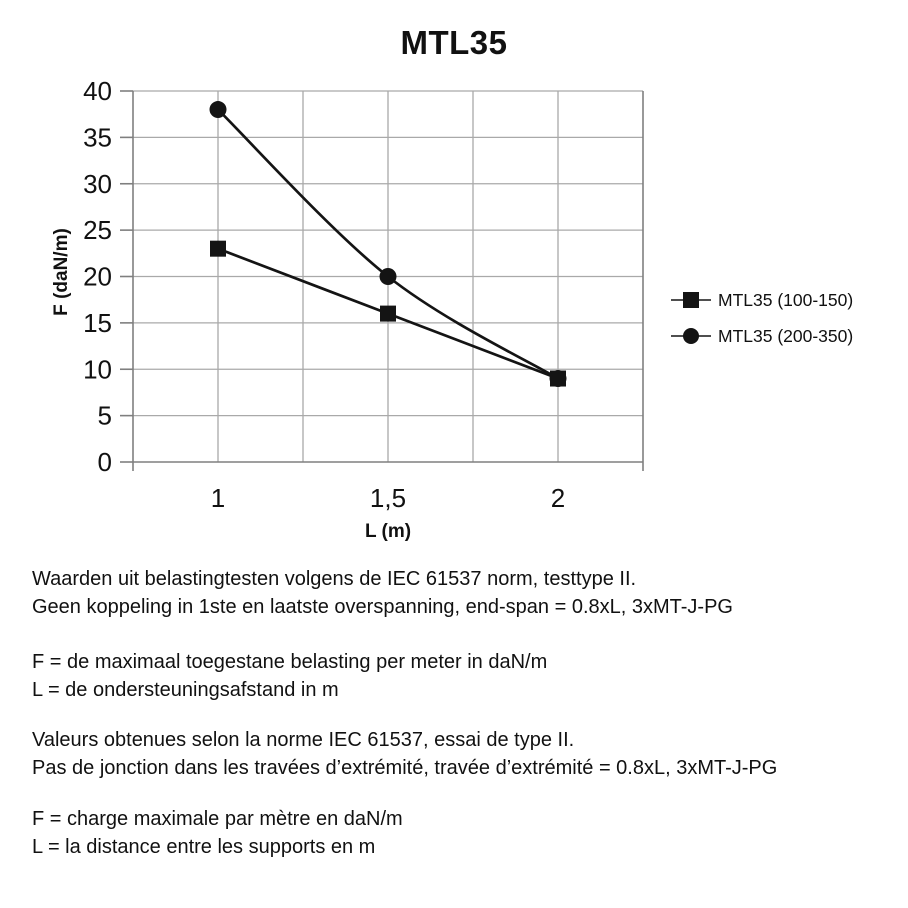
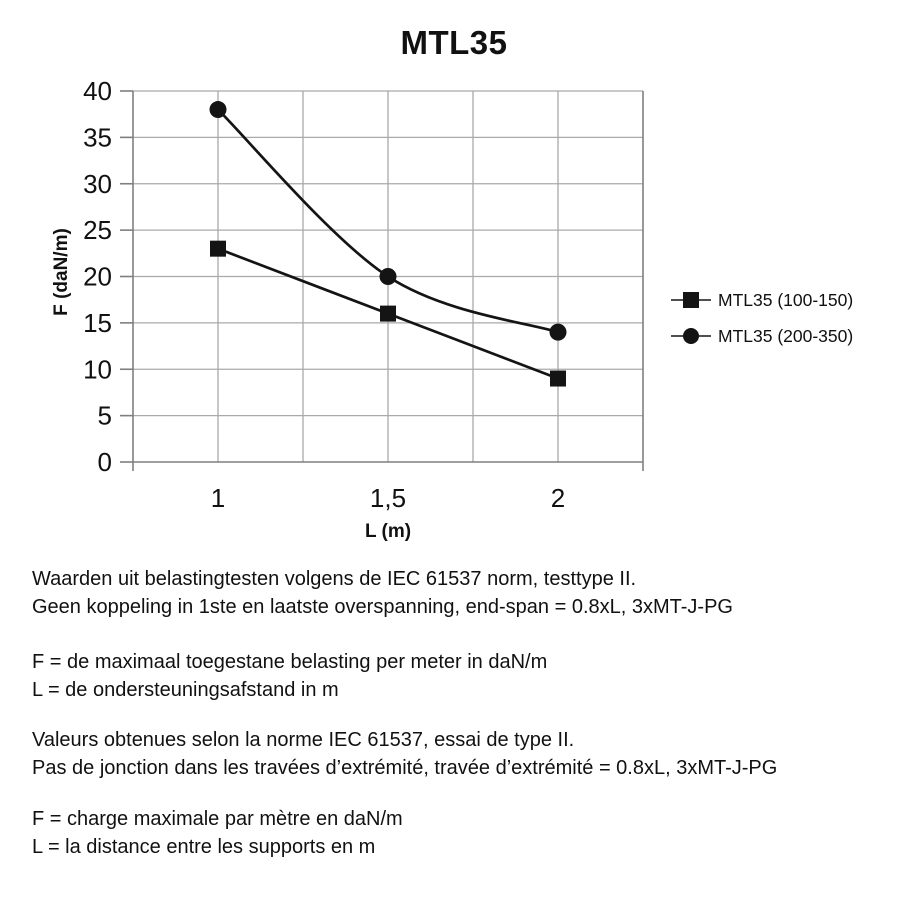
MTL35 (200-350)/2: 9 -> 14
